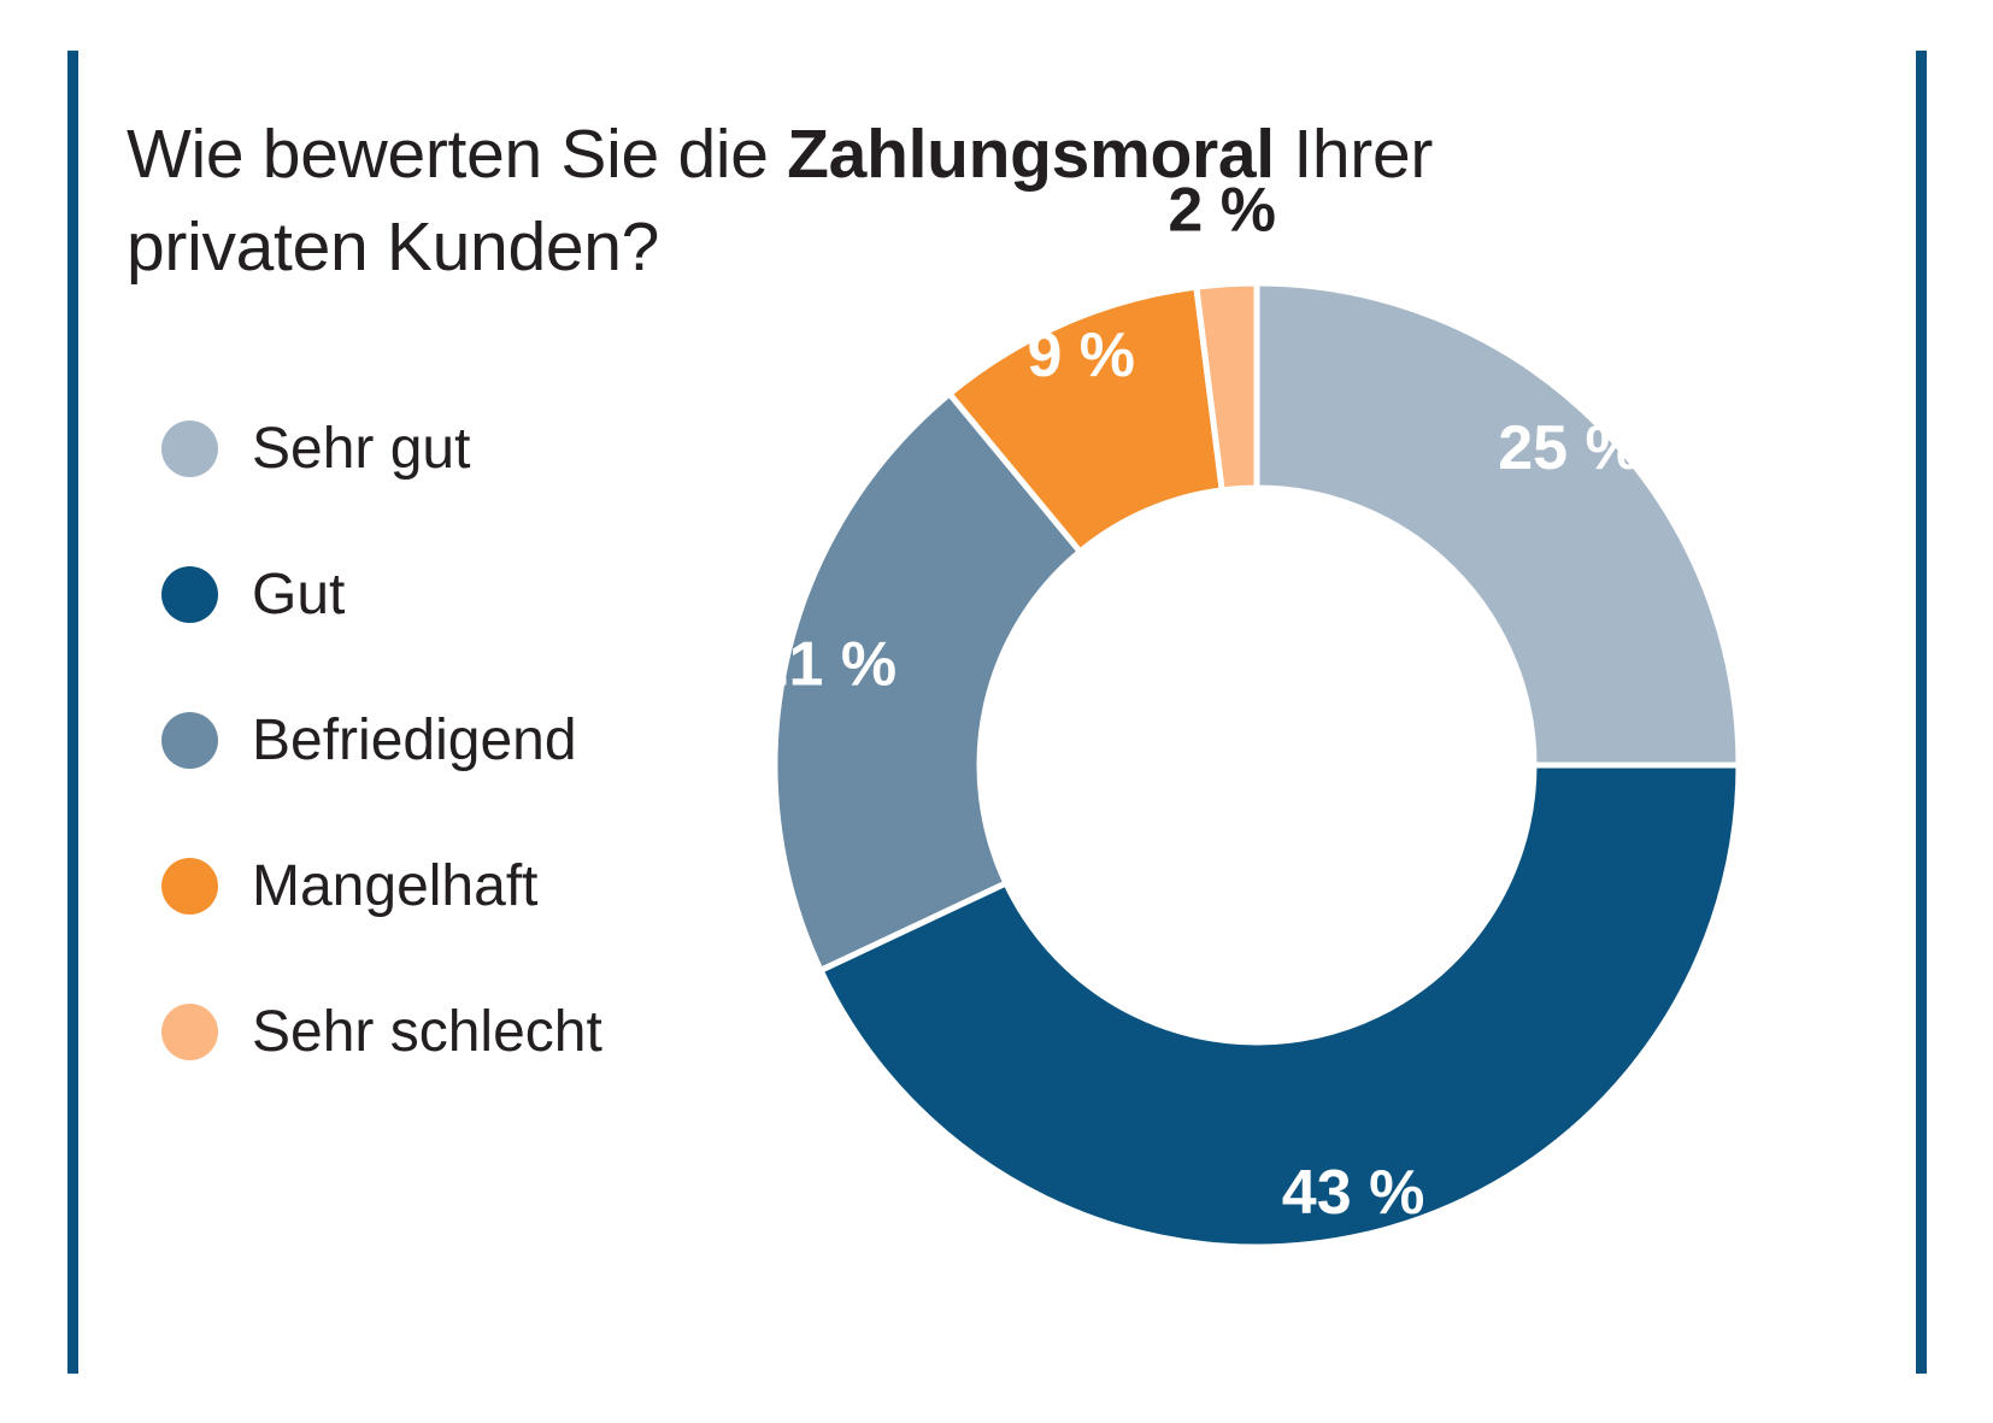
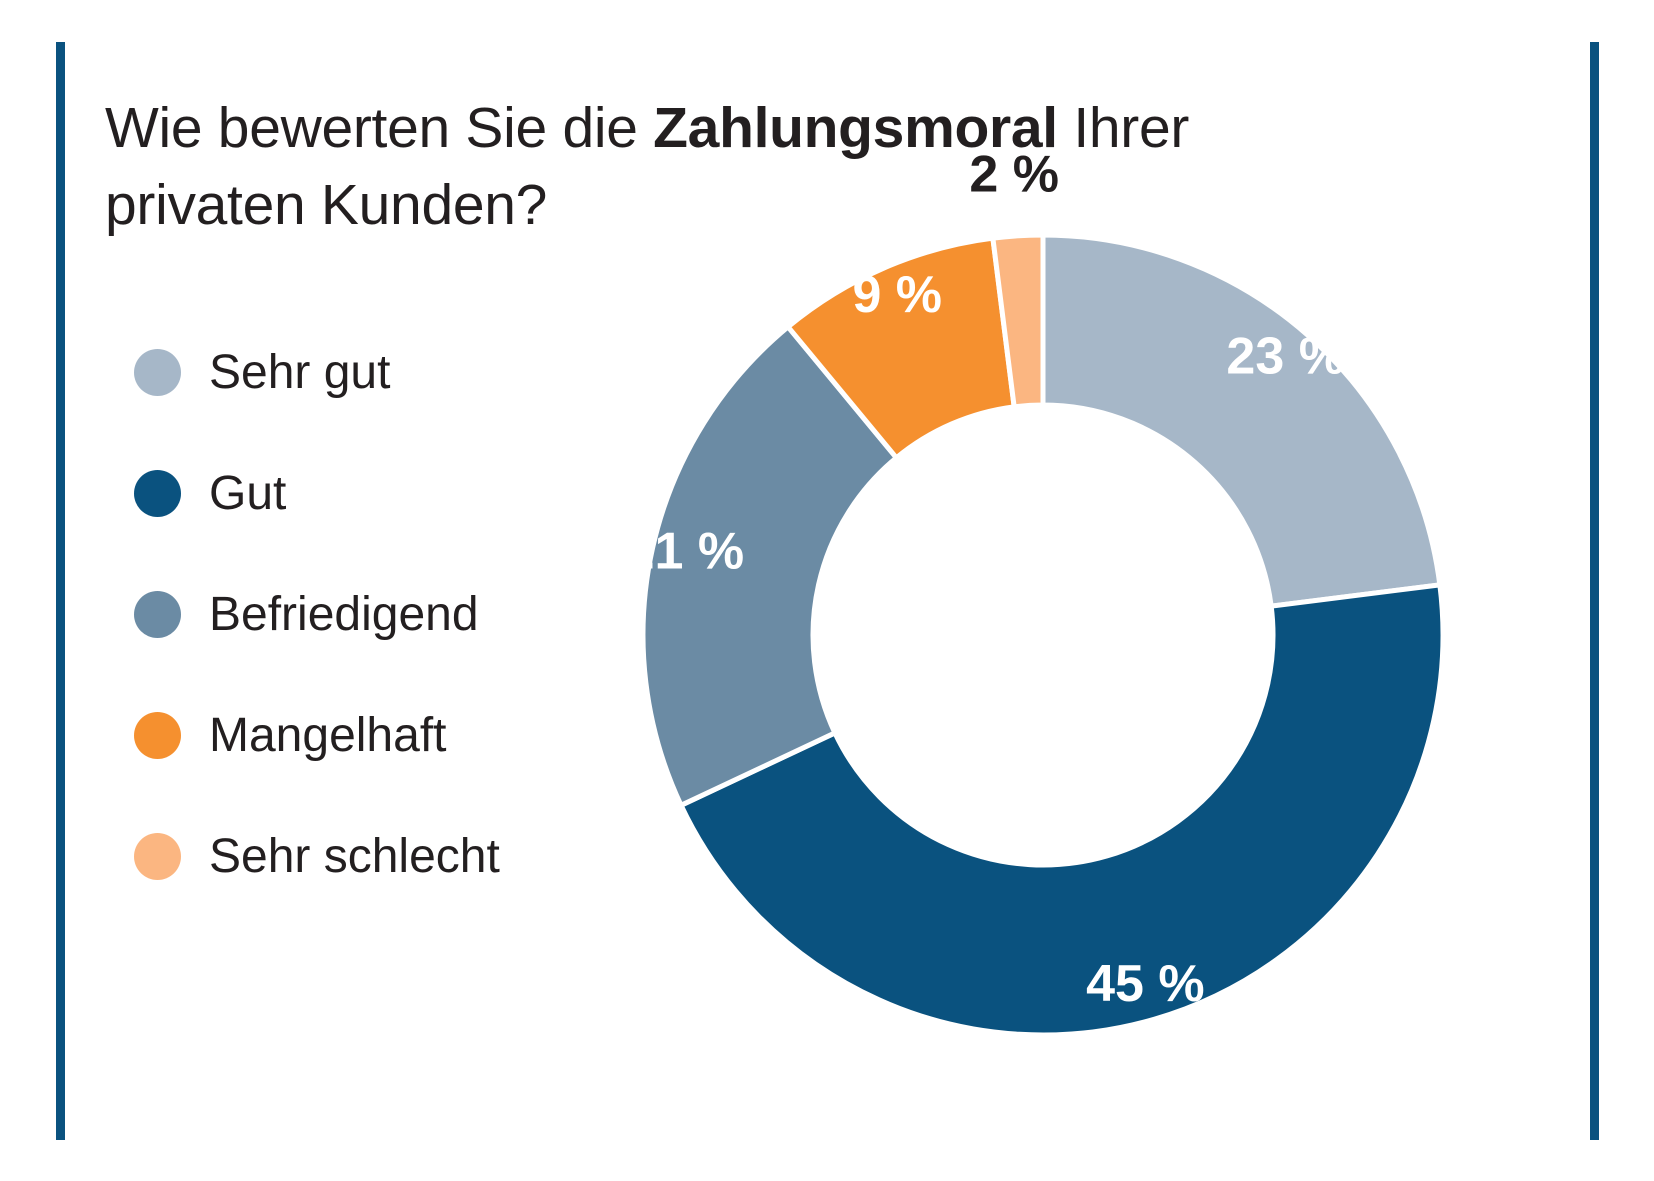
Sehr gut: 25 -> 23
Gut: 43 -> 45
